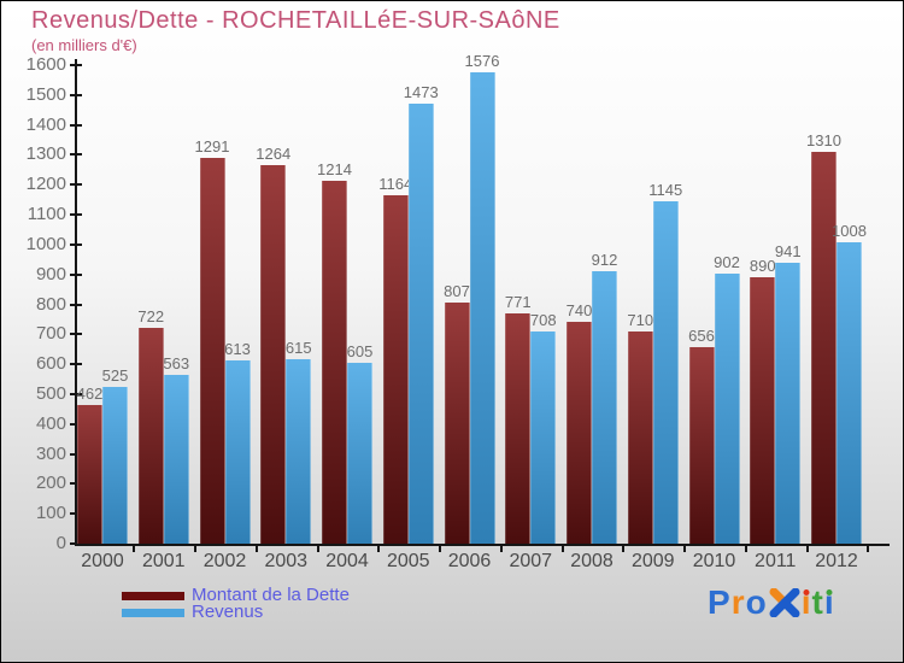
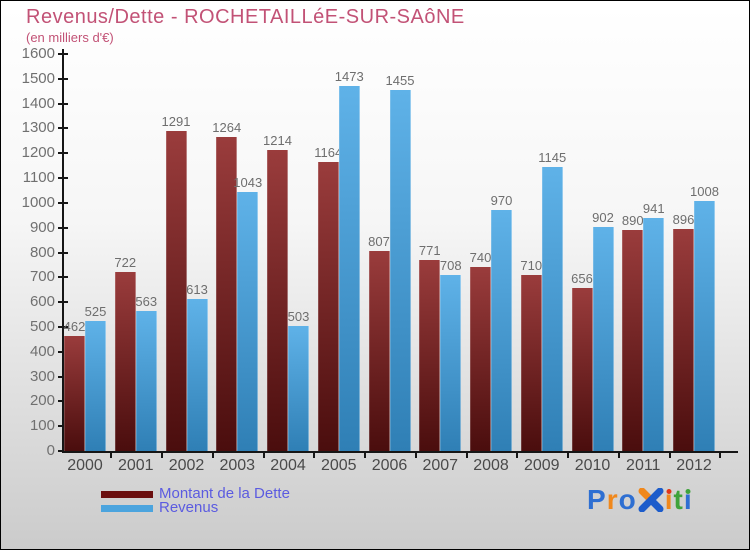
Revenus/2003: 615 -> 1043
Revenus/2004: 605 -> 503
Revenus/2006: 1576 -> 1455
Revenus/2008: 912 -> 970
Montant de la Dette/2012: 1310 -> 896
